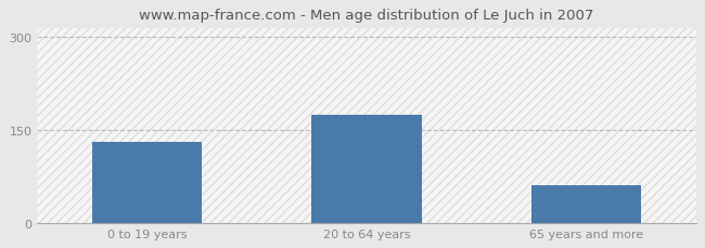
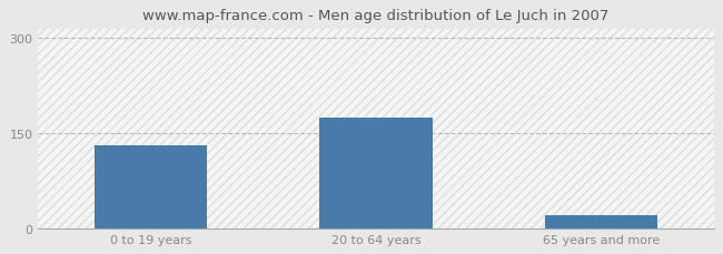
65 years and more: 60 -> 20
